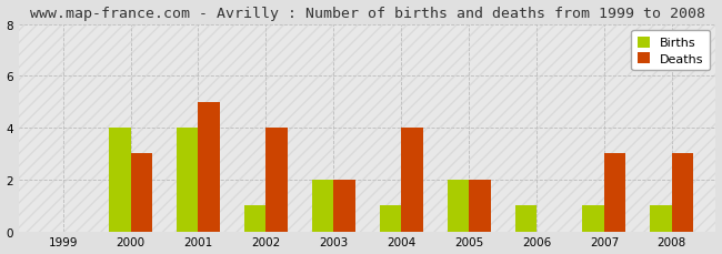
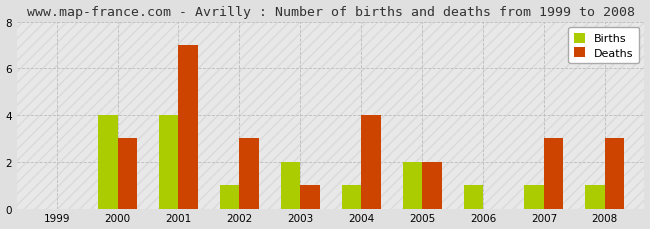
Deaths/2001: 5 -> 7
Deaths/2002: 4 -> 3
Deaths/2003: 2 -> 1
